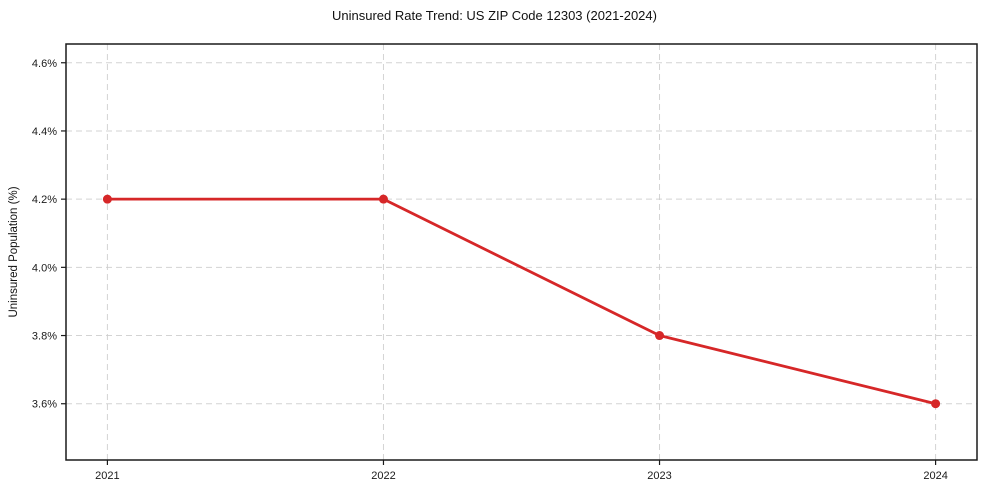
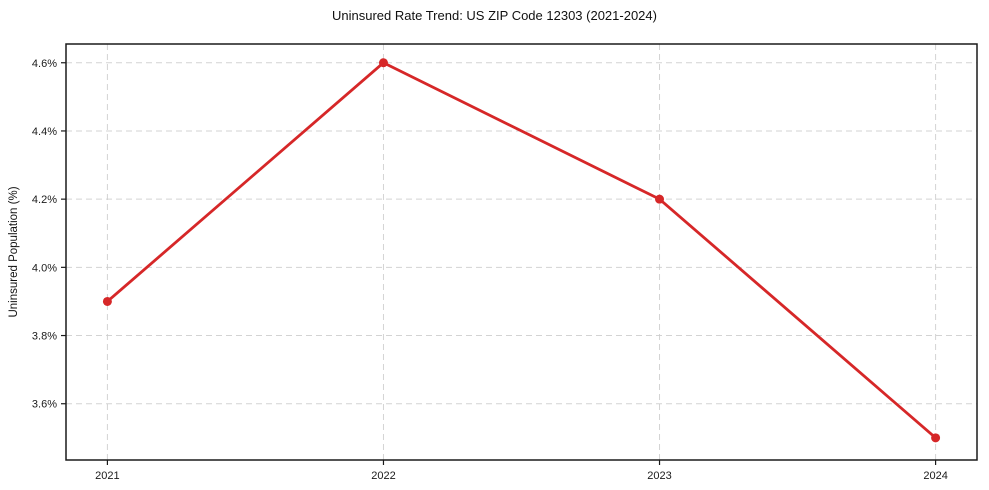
2021: 4.2% -> 3.9%
2022: 4.2% -> 4.6%
2023: 3.8% -> 4.2%
2024: 3.6% -> 3.5%
